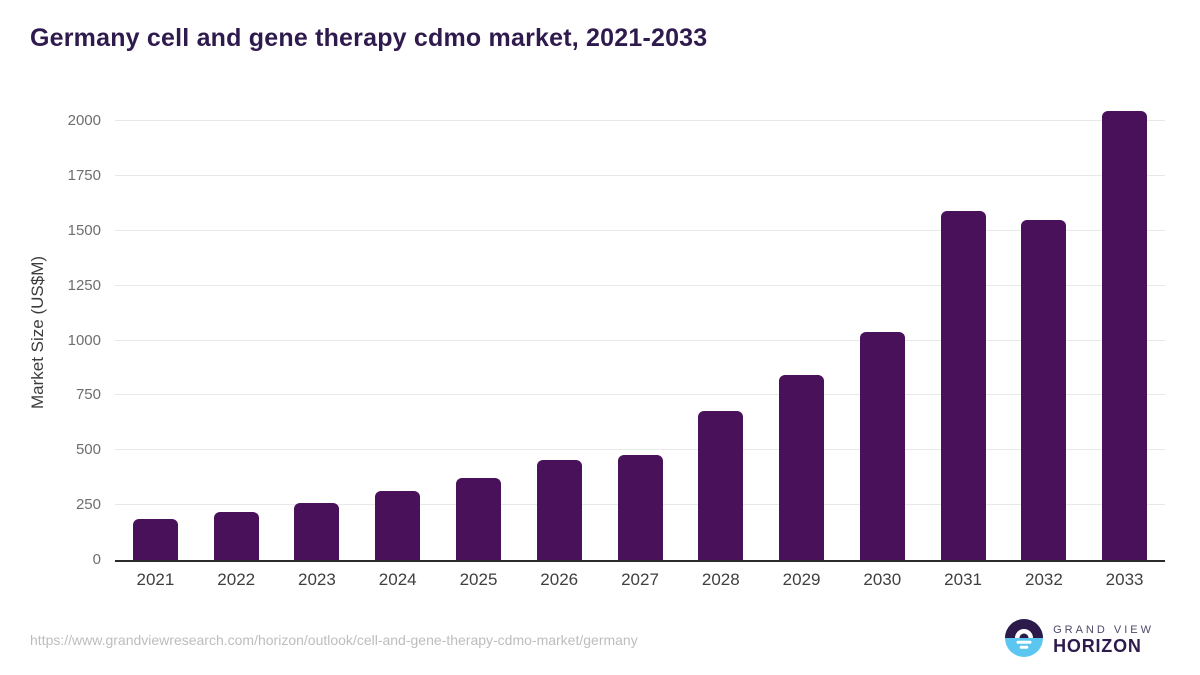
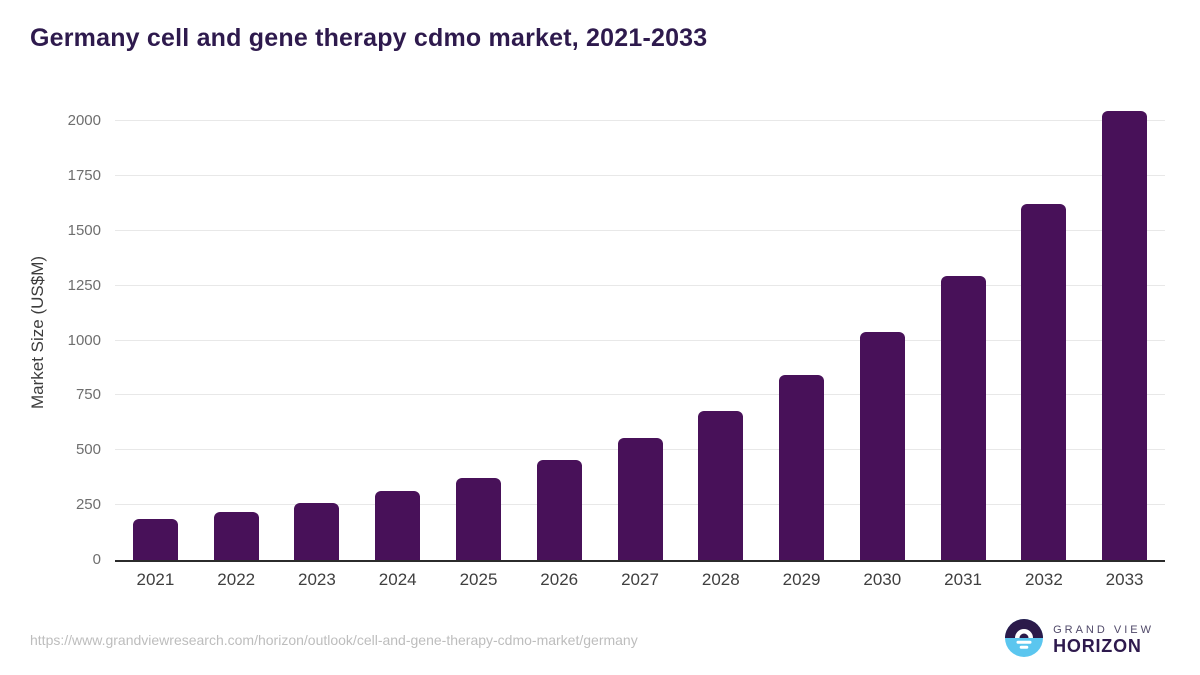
2027: 480 -> 560
2031: 1590 -> 1290
2032: 1550 -> 1620
